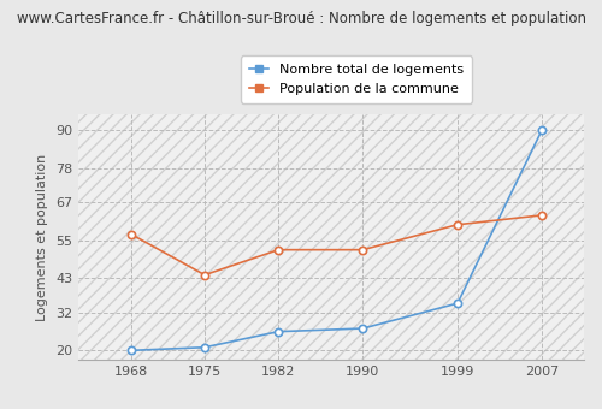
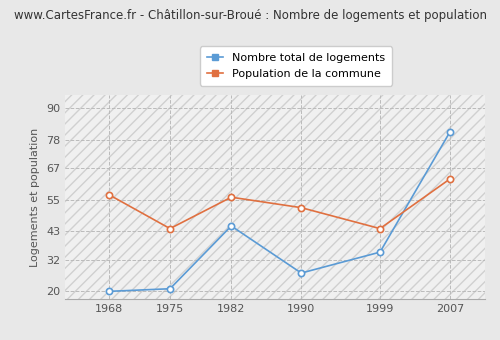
Nombre total de logements/1982: 26 -> 45
Population de la commune/1982: 52 -> 56
Population de la commune/1999: 60 -> 44
Nombre total de logements/2007: 90 -> 81
